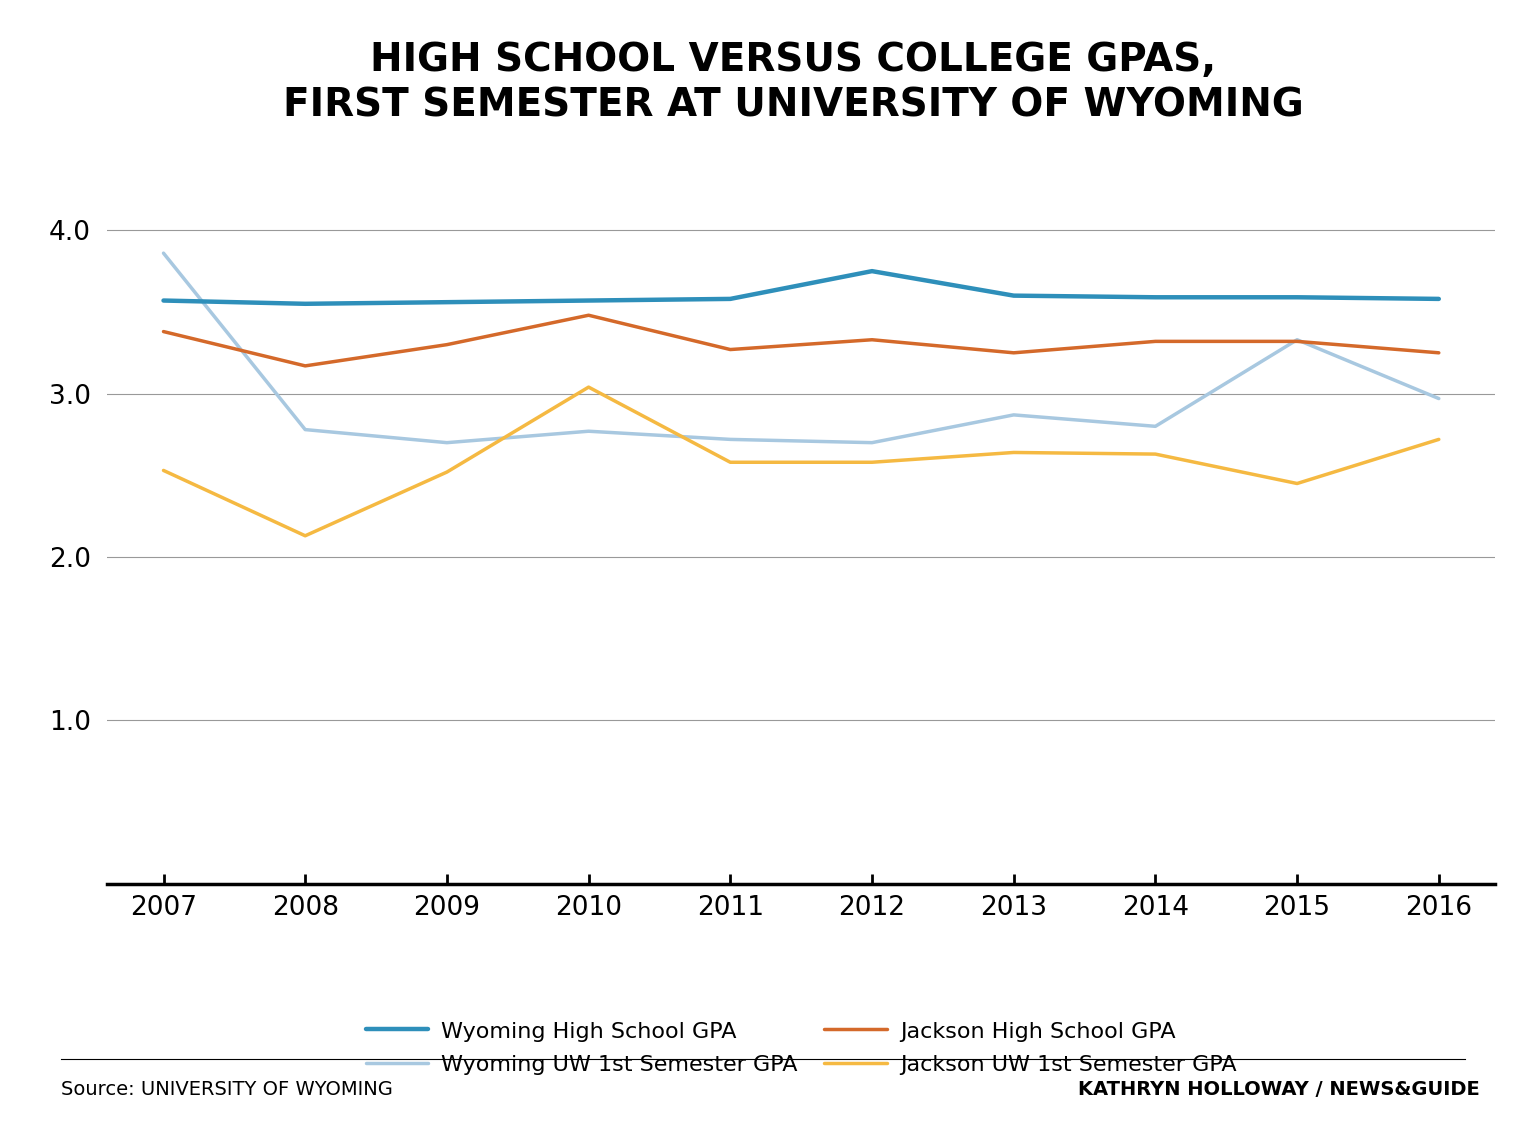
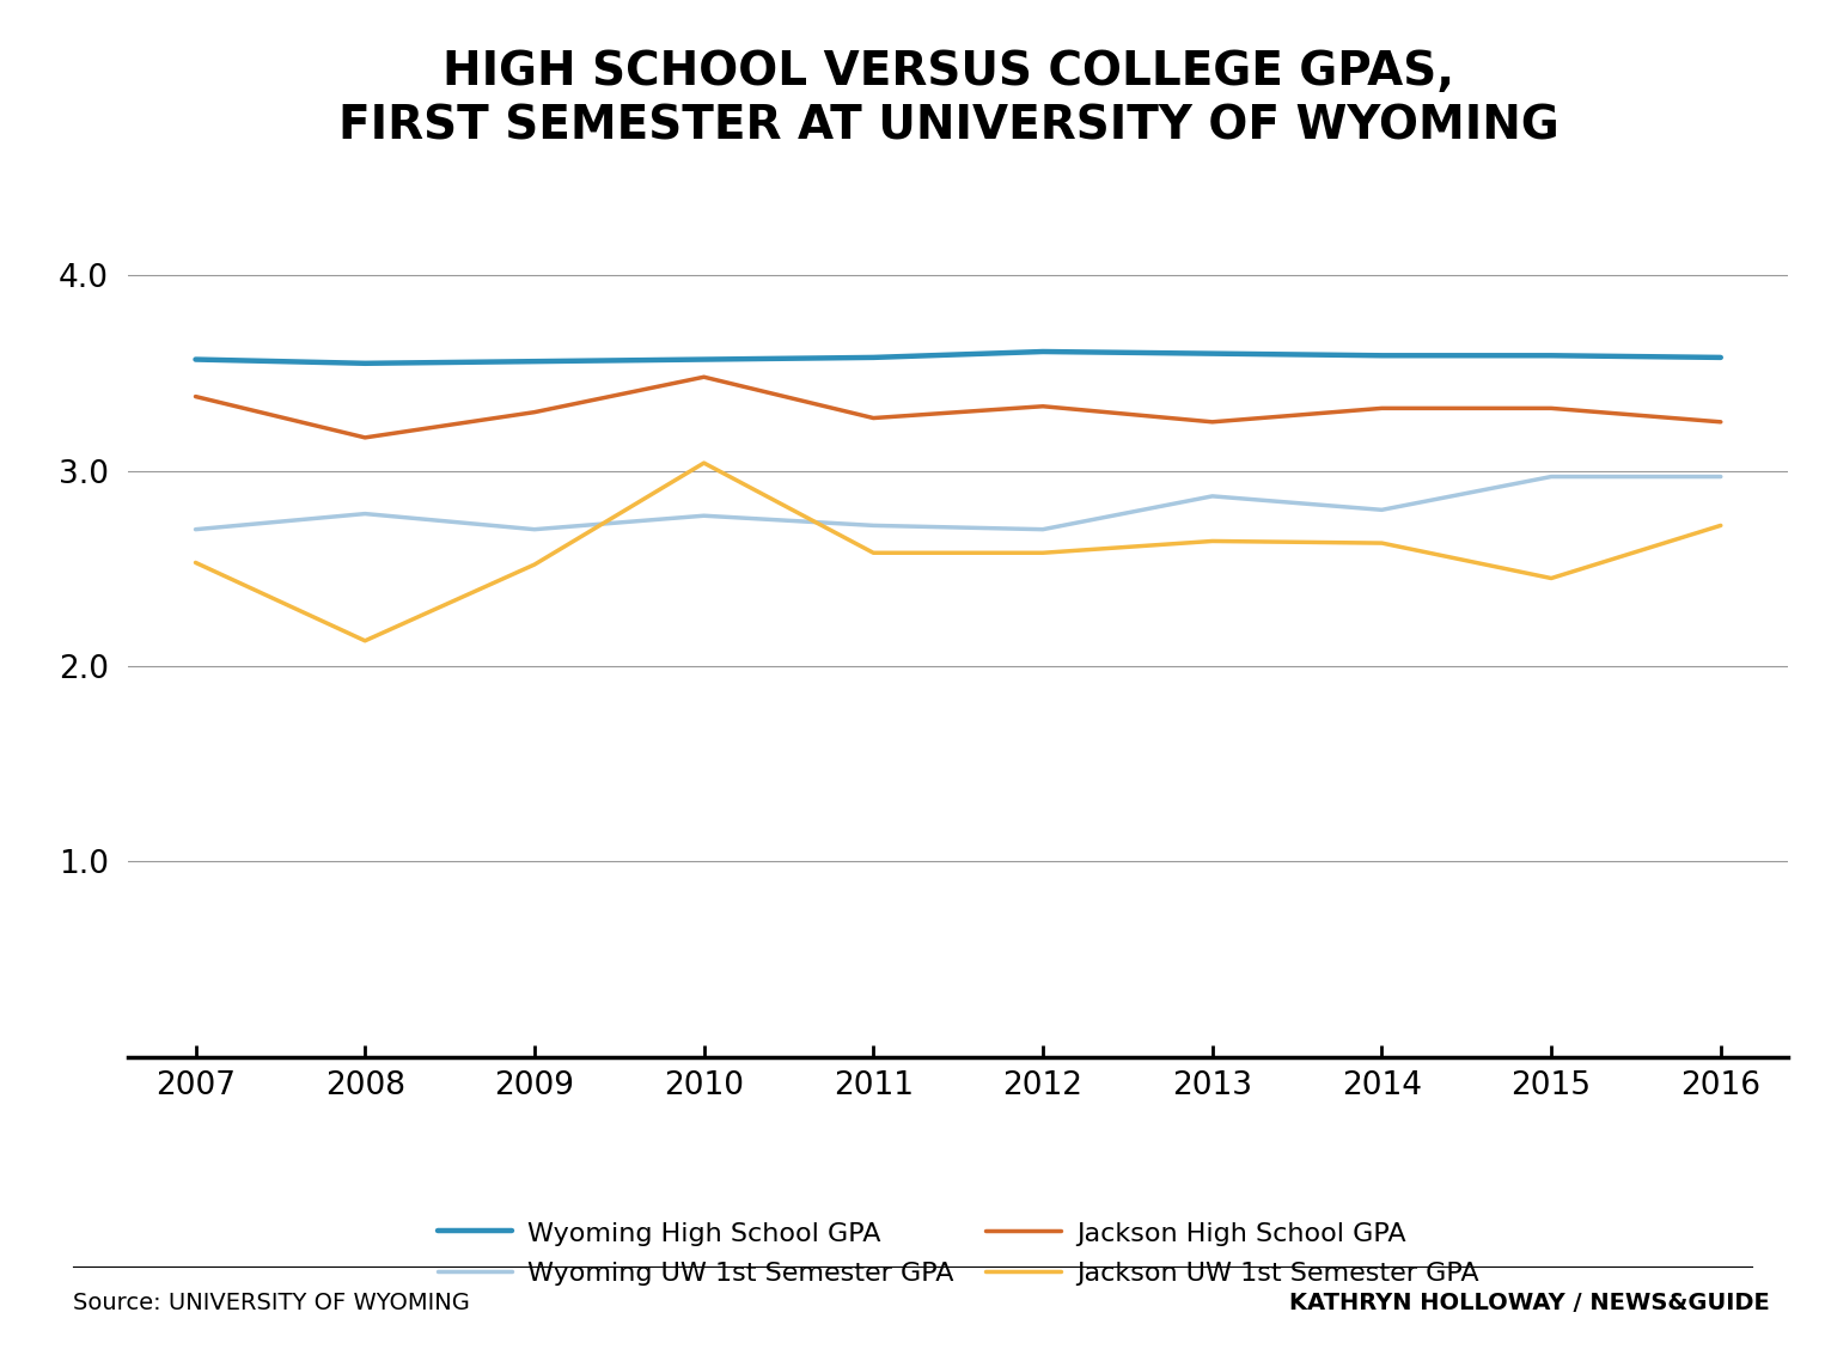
Wyoming UW 1st Semester GPA/2007: 3.86 -> 2.70
Wyoming High School GPA/2012: 3.75 -> 3.61
Wyoming UW 1st Semester GPA/2015: 3.33 -> 2.97
